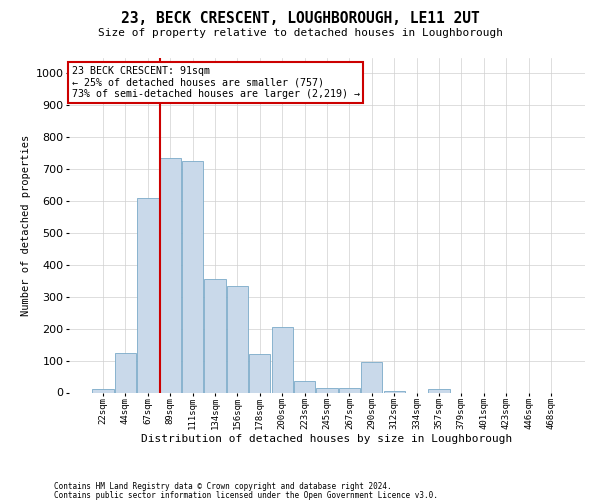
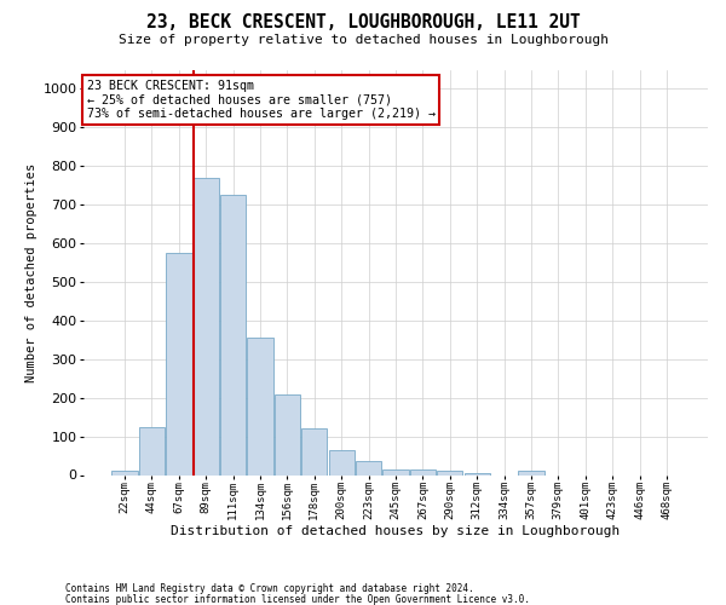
67sqm: 610 -> 575
89sqm: 735 -> 770
156sqm: 335 -> 210
200sqm: 205 -> 65
290sqm: 95 -> 10
